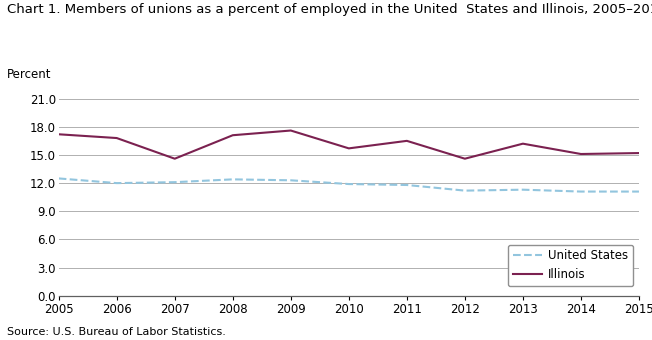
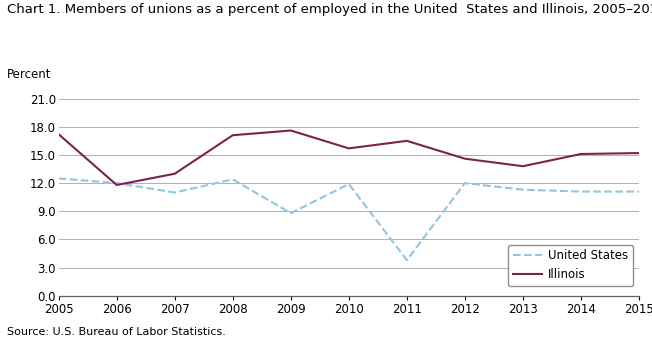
Illinois/2006: 16.8 -> 11.8
United States/2007: 12.1 -> 11.0
Illinois/2007: 14.6 -> 13.0
United States/2009: 12.3 -> 8.8
United States/2011: 11.8 -> 3.8
United States/2012: 11.2 -> 12.0
Illinois/2013: 16.2 -> 13.8
